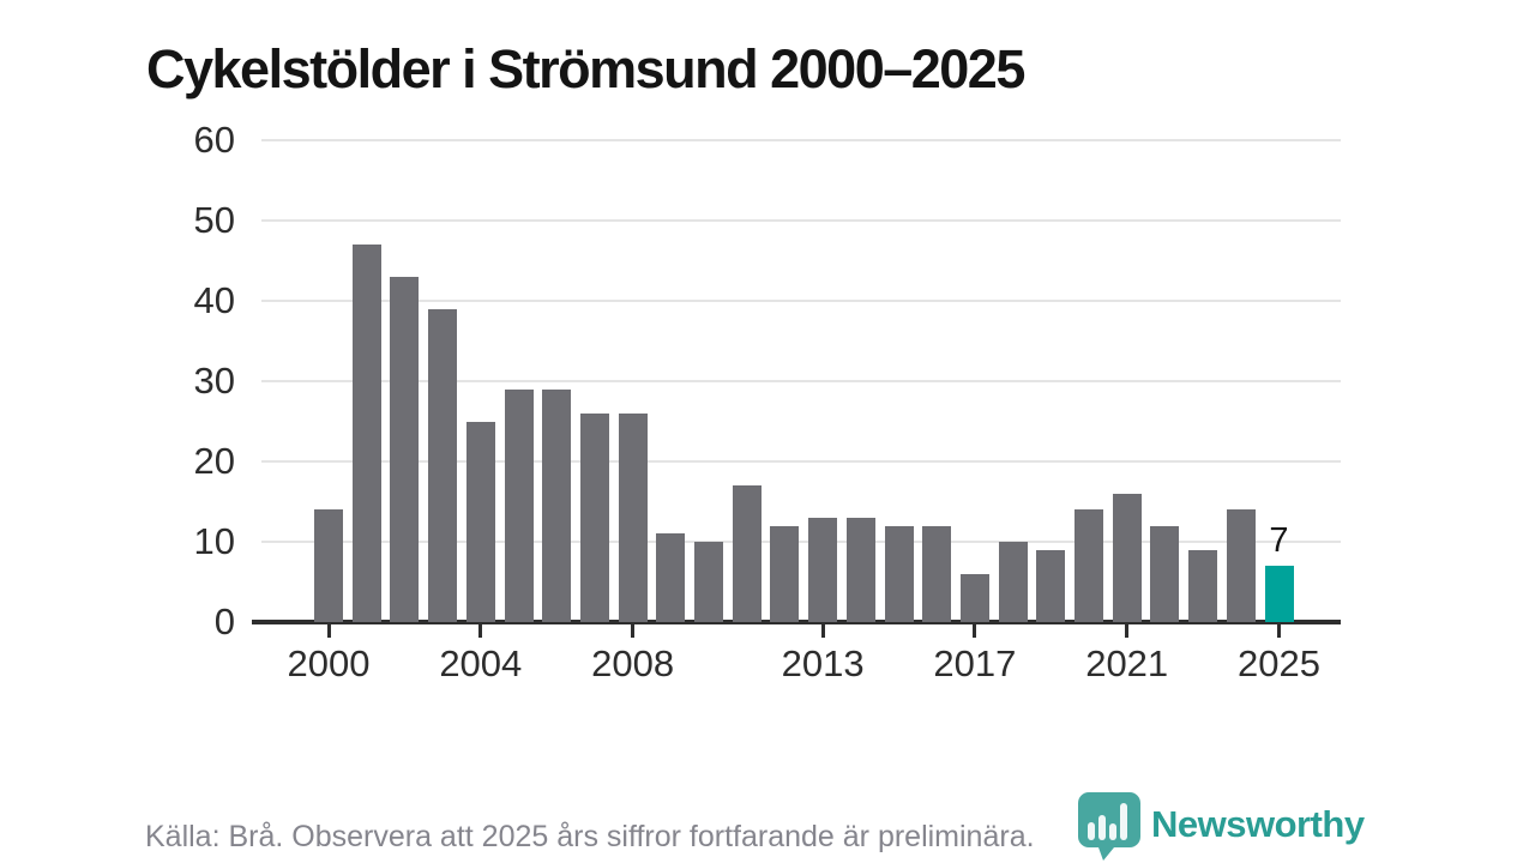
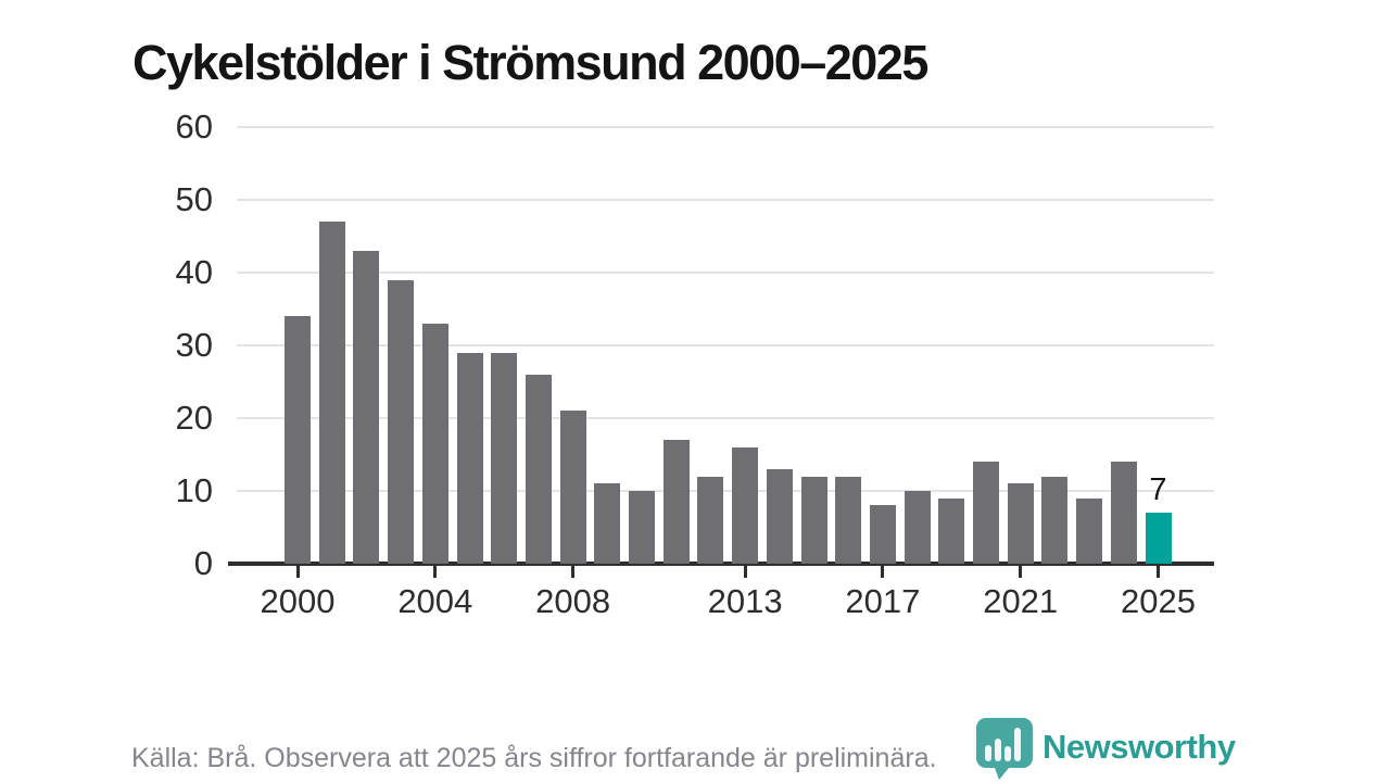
2000: 14 -> 34
2004: 25 -> 33
2008: 26 -> 21
2013: 13 -> 16
2017: 6 -> 8
2021: 16 -> 11
